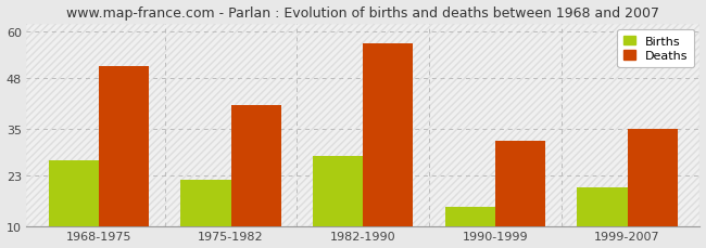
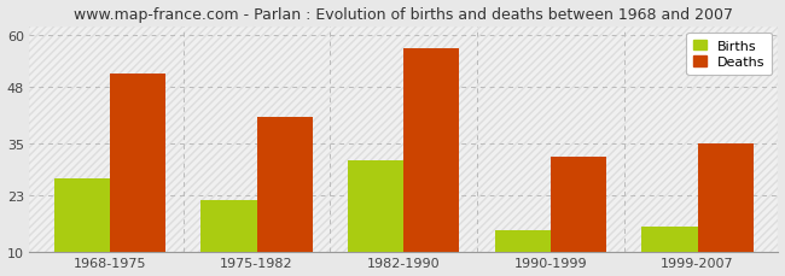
Births/1982-1990: 28 -> 31
Births/1999-2007: 20 -> 16
